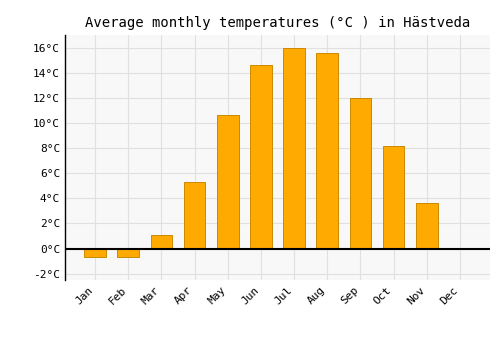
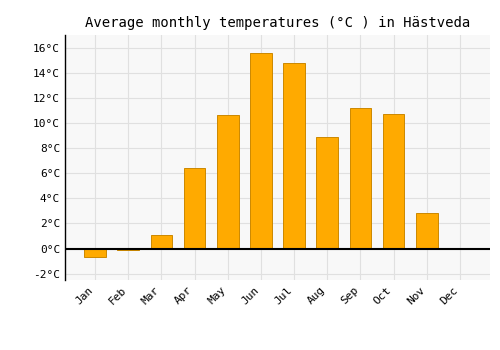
Feb: -0.7°C -> -0.1°C
Apr: 5.3°C -> 6.4°C
Jun: 14.6°C -> 15.6°C
Jul: 16.0°C -> 14.8°C
Aug: 15.6°C -> 8.9°C
Sep: 12.0°C -> 11.2°C
Oct: 8.2°C -> 10.7°C
Nov: 3.6°C -> 2.8°C
